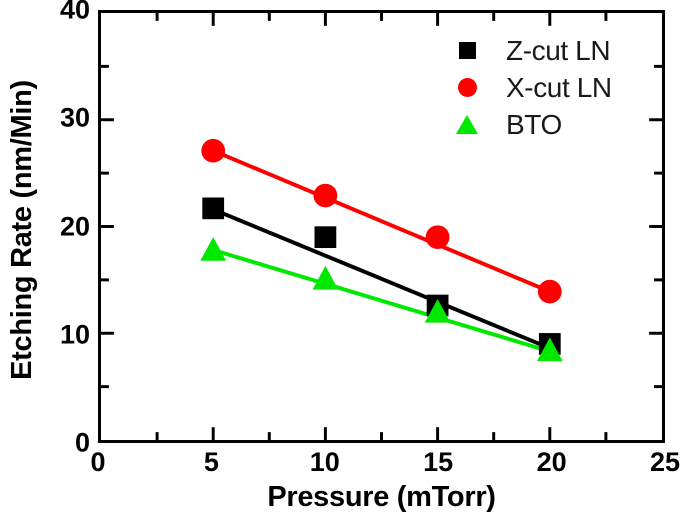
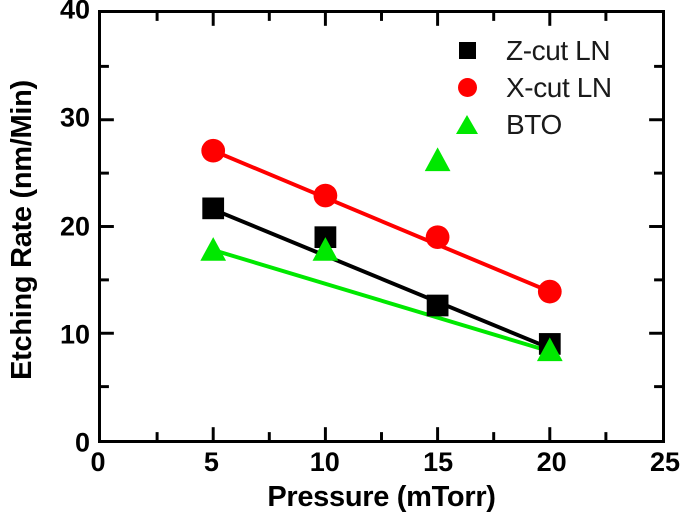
BTO/10: 15.2 -> 17.9
BTO/15: 12.1 -> 26.3
